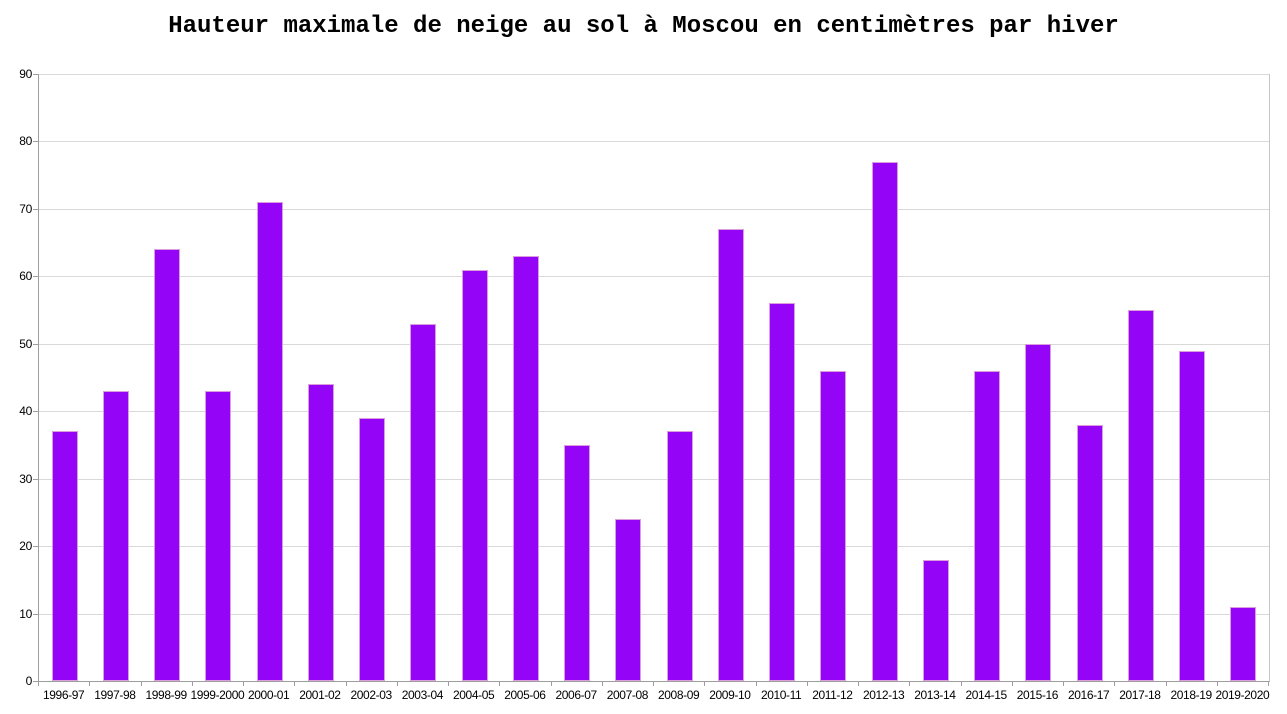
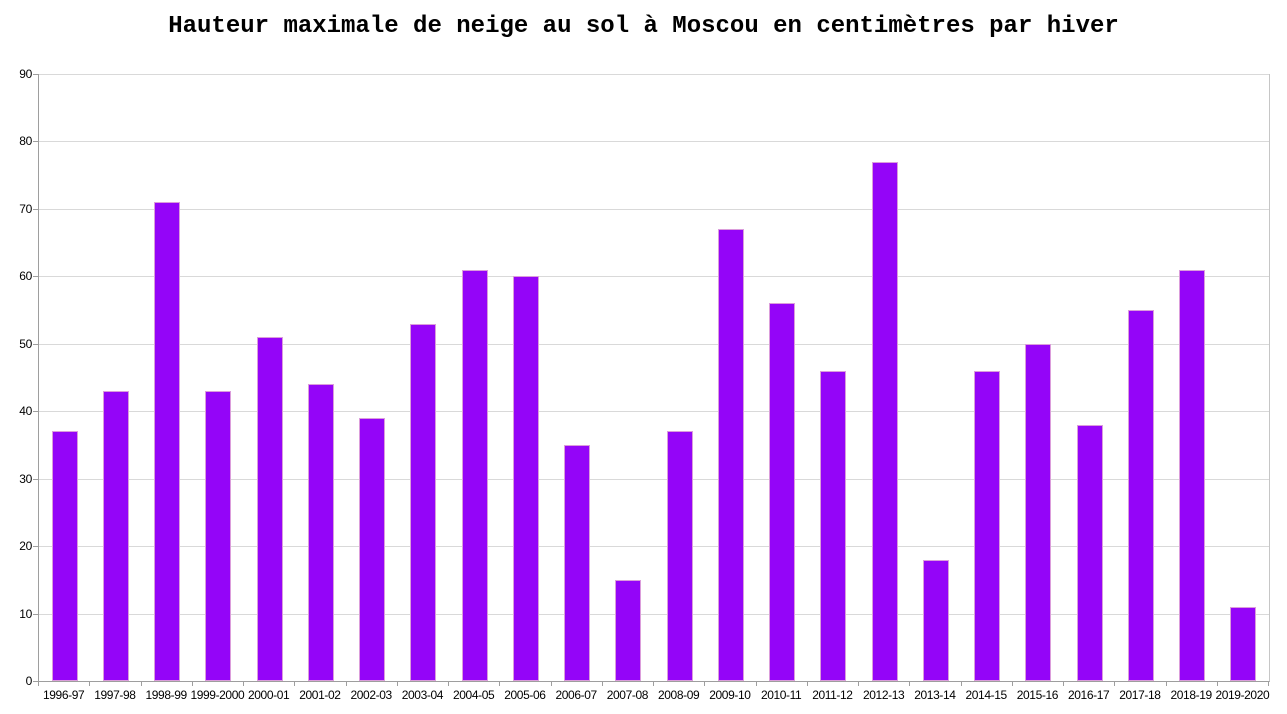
1998-99: 64 -> 71
2000-01: 71 -> 51
2005-06: 63 -> 60
2007-08: 24 -> 15
2018-19: 49 -> 61
